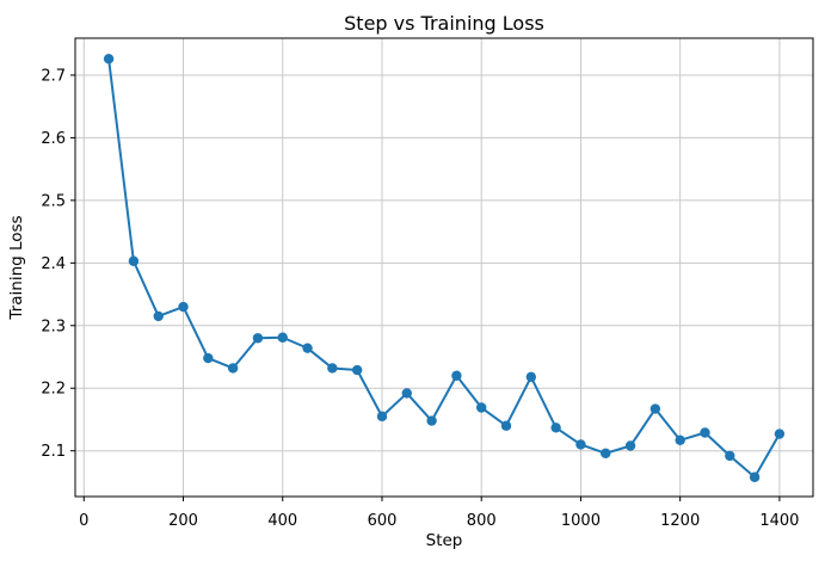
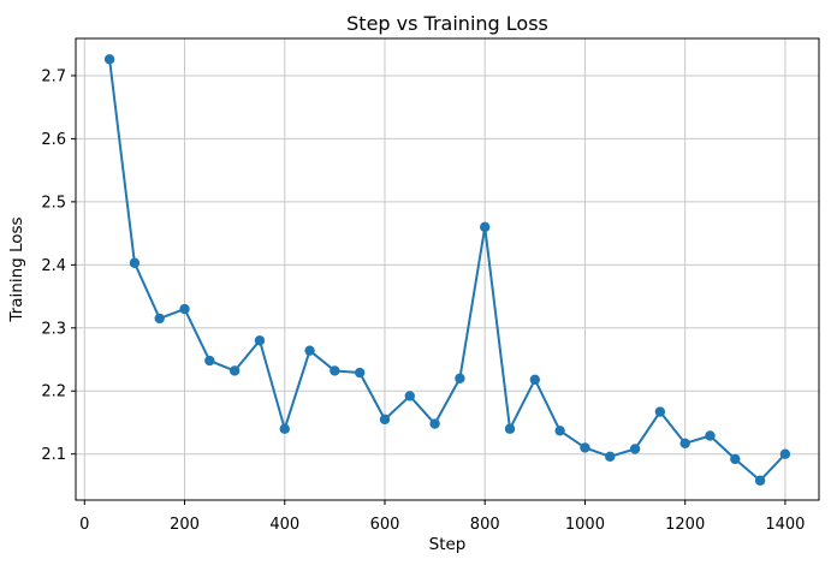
400: 2.28 -> 2.14
800: 2.17 -> 2.46
1400: 2.13 -> 2.10
